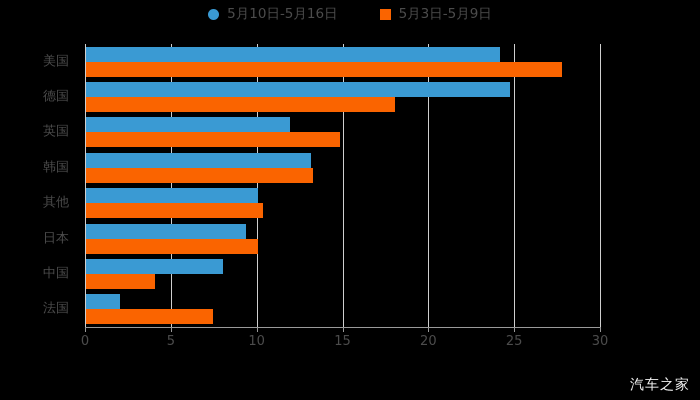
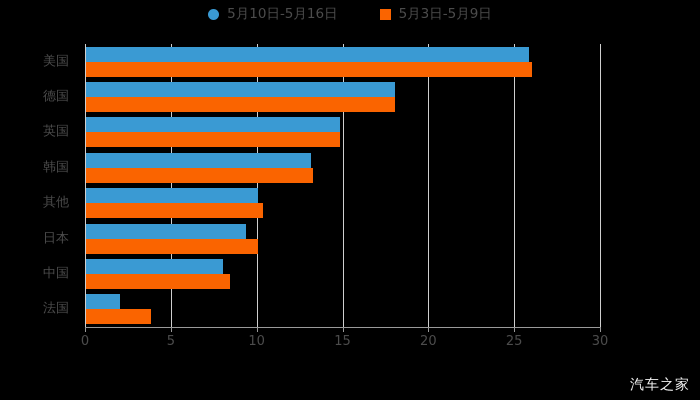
5月10日-5月16日/美国: 24.1 -> 25.8
5月3日-5月9日/美国: 27.7 -> 26.0
5月10日-5月16日/德国: 24.7 -> 18.0
5月10日-5月16日/英国: 11.9 -> 14.8
5月3日-5月9日/中国: 4.0 -> 8.4
5月3日-5月9日/法国: 7.4 -> 3.8
